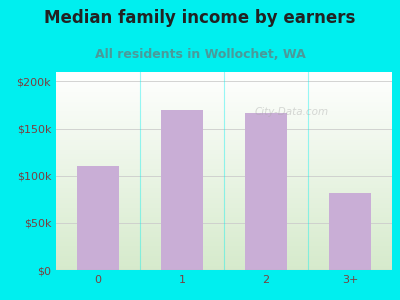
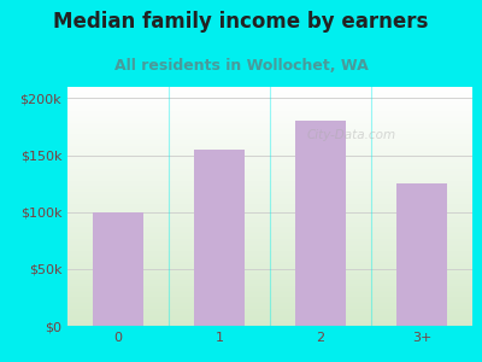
0: $110k -> $100k
1: $170k -> $155k
2: $166k -> $180k
3+: $82k -> $125k
